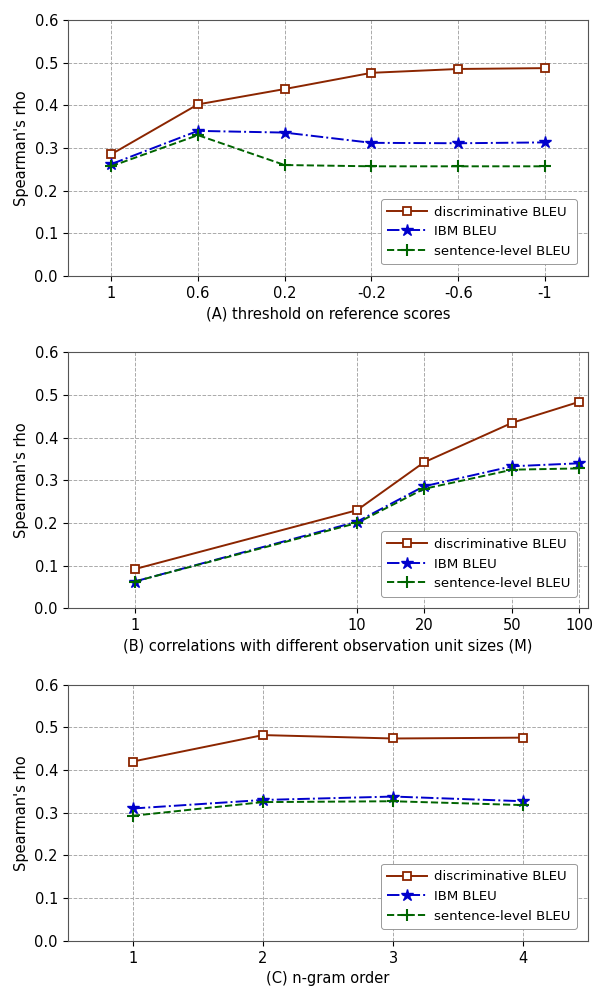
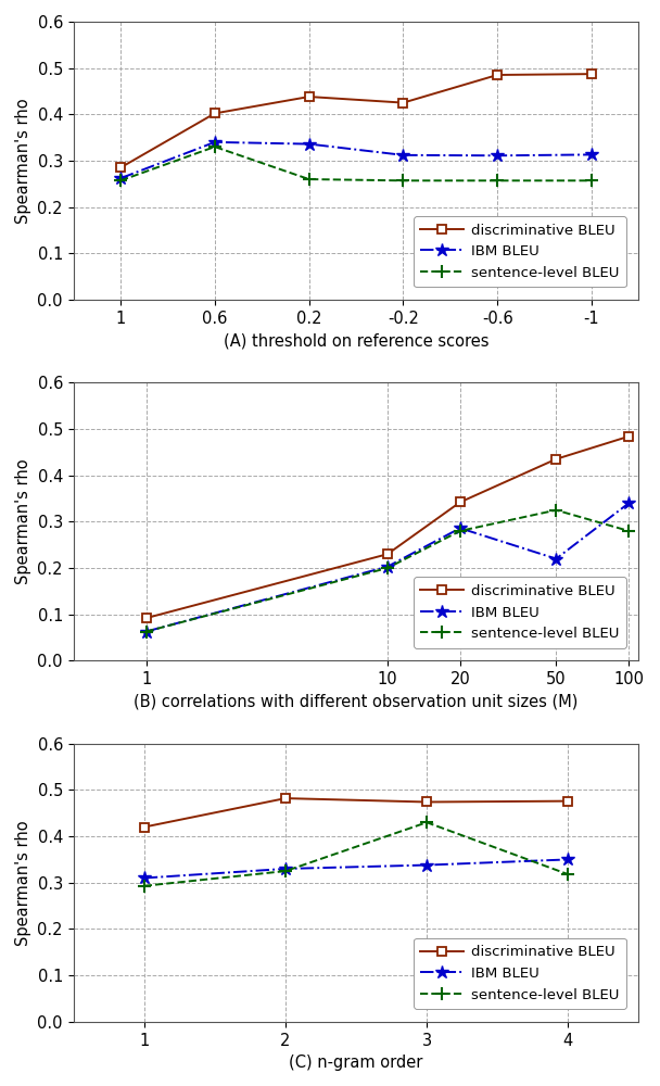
discriminative BLEU/-0.2: 0.476 -> 0.425
IBM BLEU/50: 0.333 -> 0.220
sentence-level BLEU/100: 0.328 -> 0.280
sentence-level BLEU/3: 0.327 -> 0.430
IBM BLEU/4: 0.327 -> 0.350
